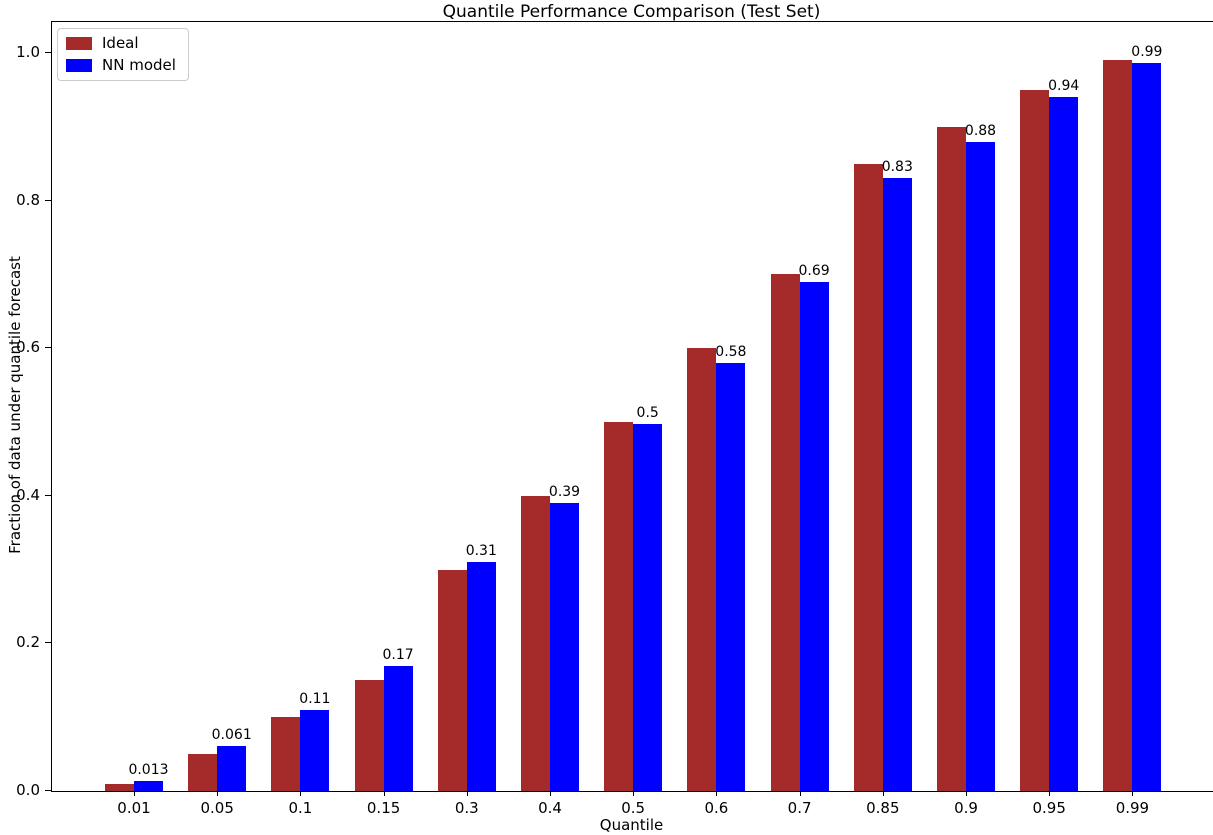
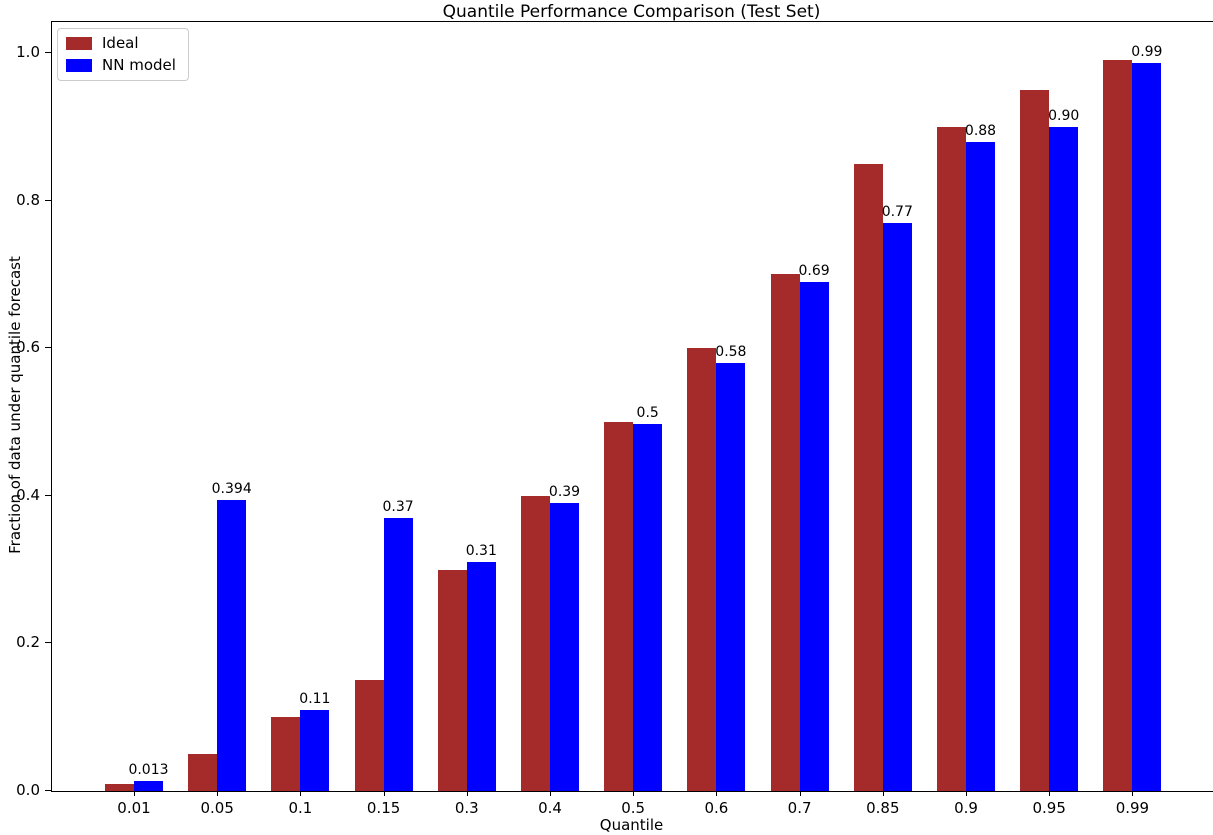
NN model/0.05: 0.061 -> 0.394
NN model/0.15: 0.17 -> 0.37
NN model/0.85: 0.83 -> 0.77
NN model/0.95: 0.94 -> 0.90
